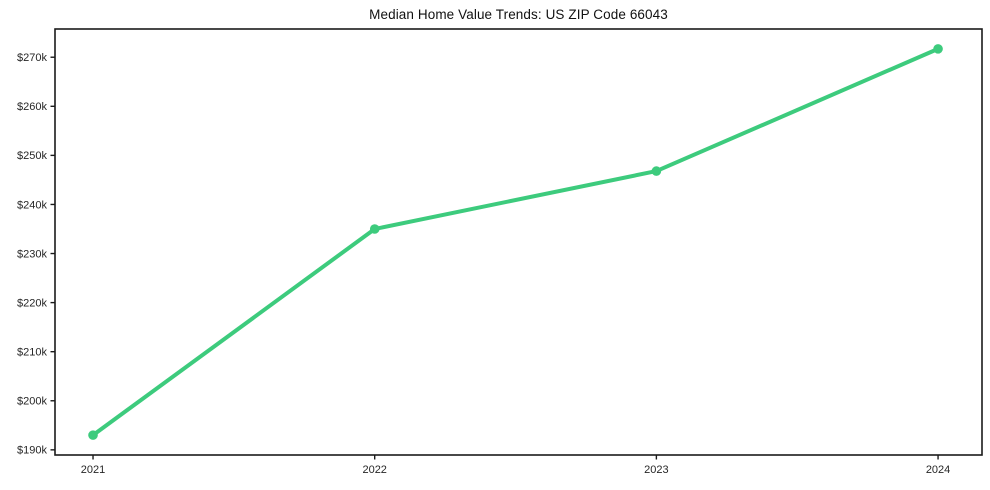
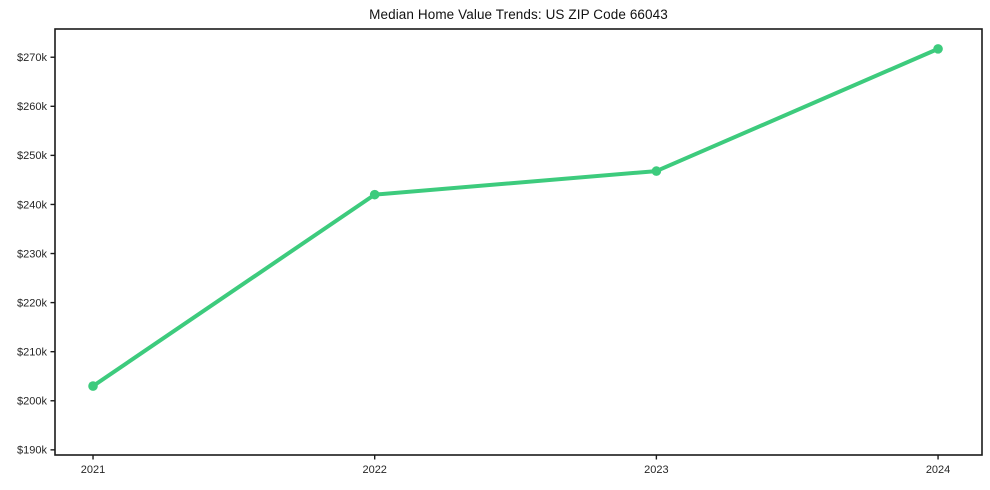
2021: $193k -> $203k
2022: $235k -> $242k
